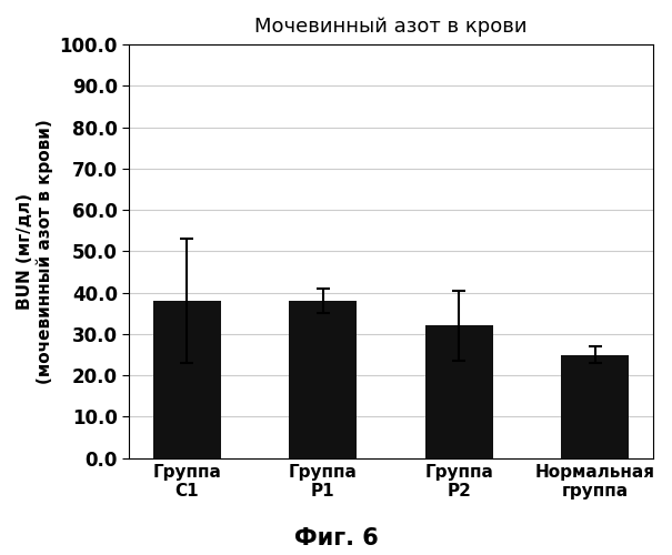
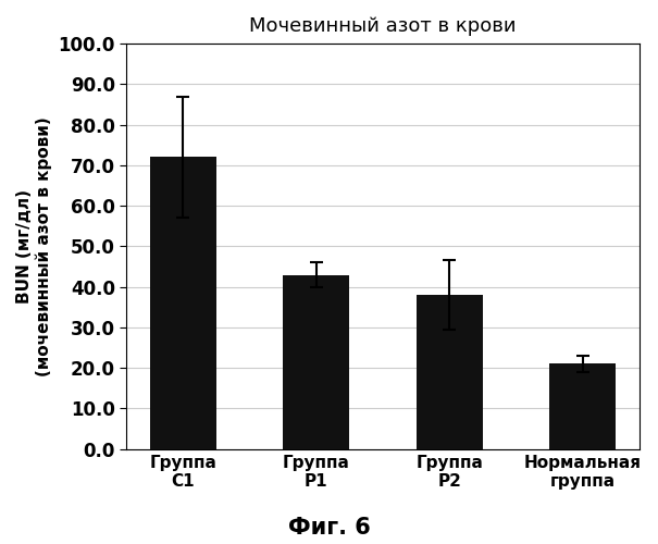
Группа С1: 38 -> 72
Группа Р1: 38 -> 43
Группа Р2: 32 -> 38
Нормальная группа: 25 -> 21
